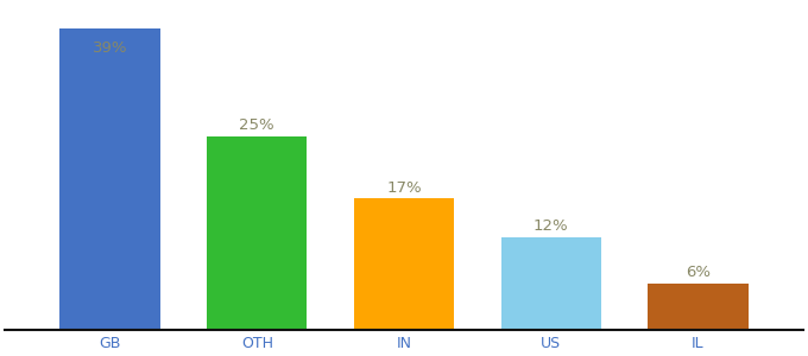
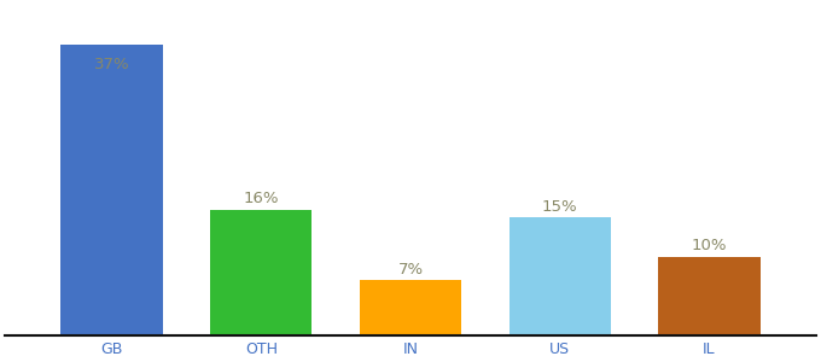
GB: 39% -> 37%
OTH: 25% -> 16%
IN: 17% -> 7%
US: 12% -> 15%
IL: 6% -> 10%
